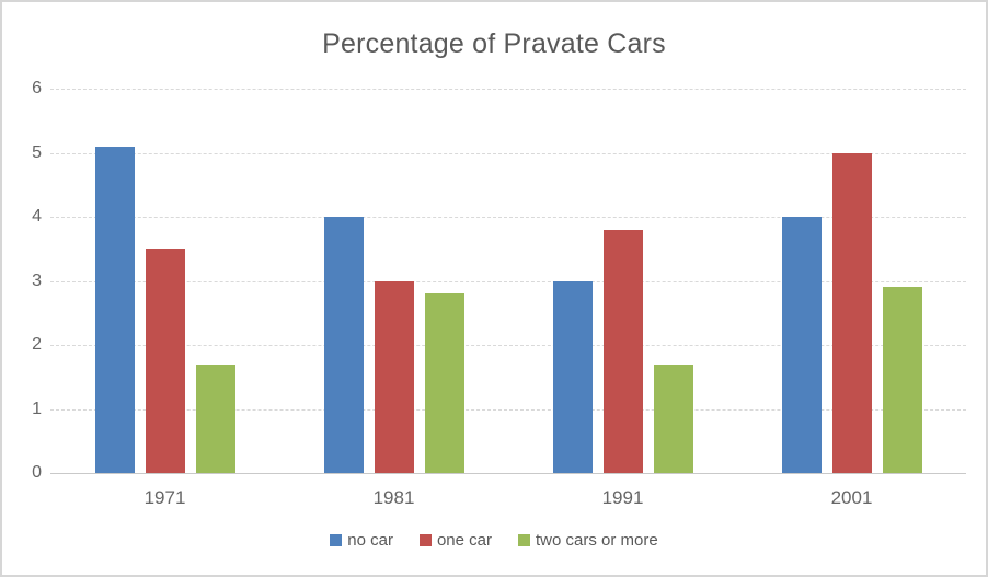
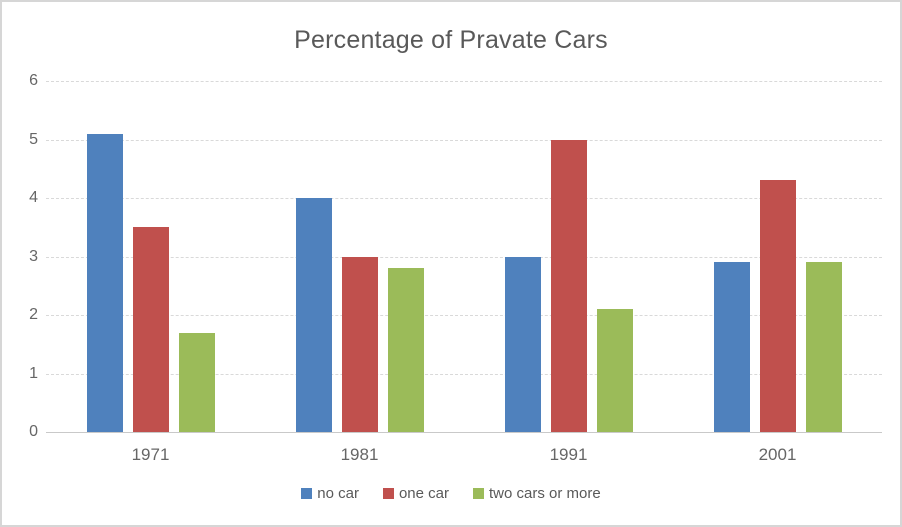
one car/1991: 3.8 -> 5.0
two cars or more/1991: 1.7 -> 2.1
no car/2001: 4.0 -> 2.9
one car/2001: 5.0 -> 4.3
